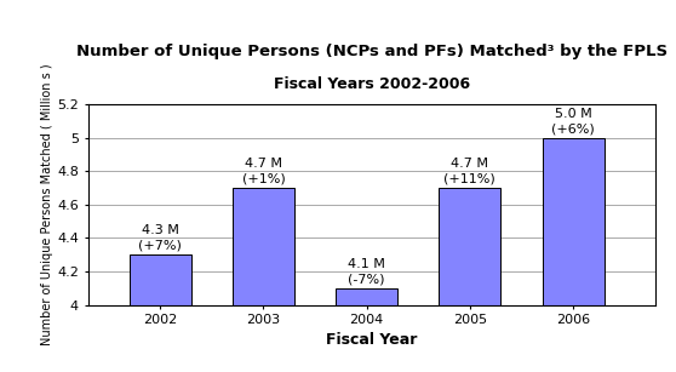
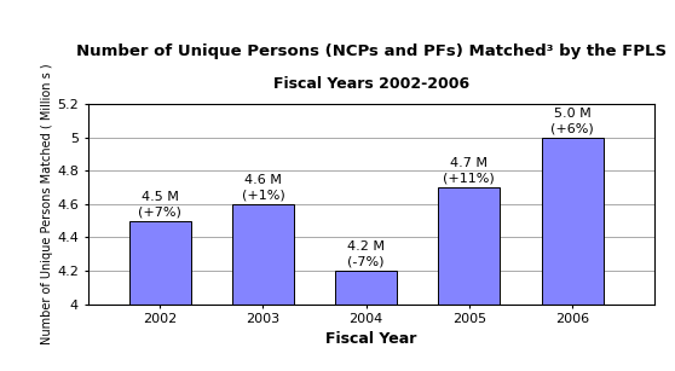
2002: 4.3 -> 4.5
2003: 4.7 -> 4.6
2004: 4.1 -> 4.2
